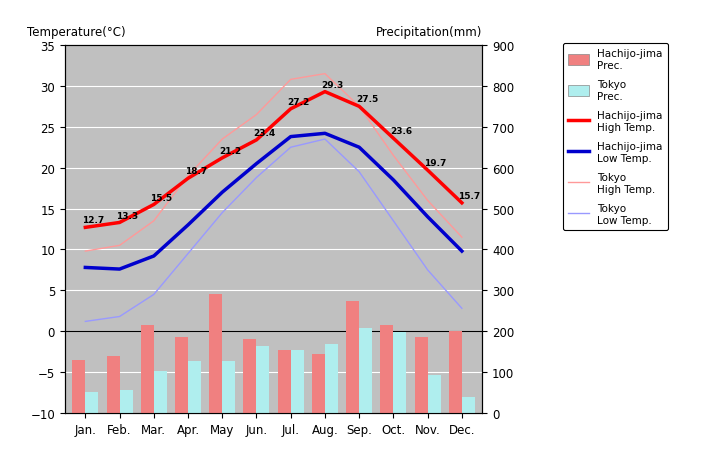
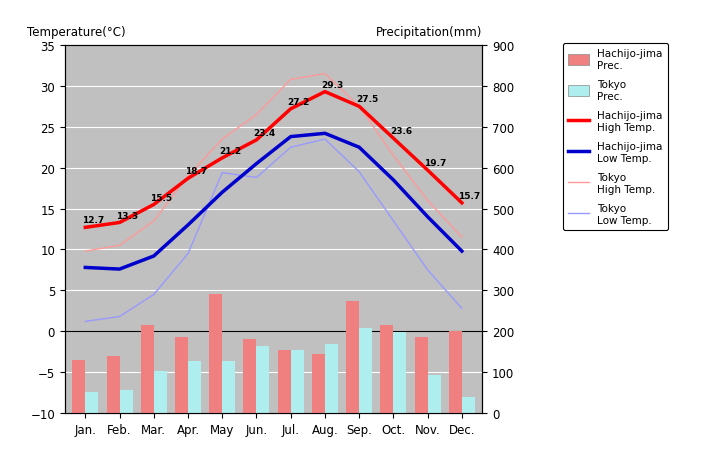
Tokyo Low Temp./May: 14.5 -> 19.4
